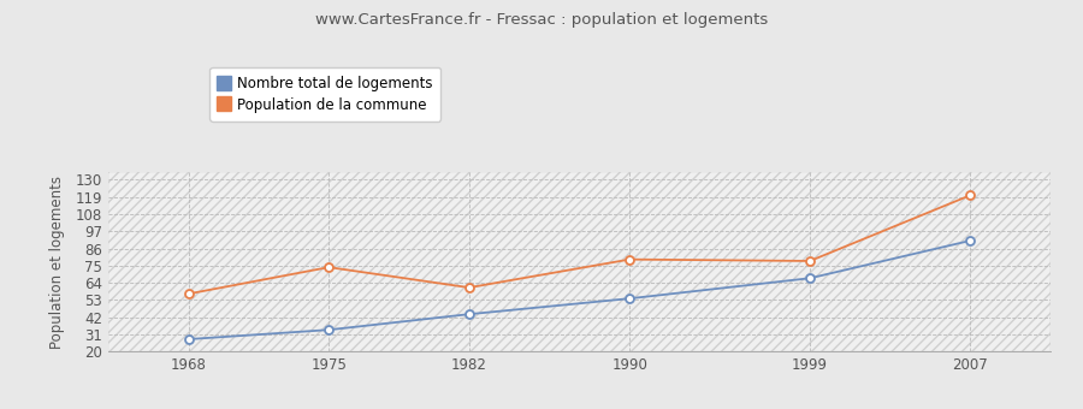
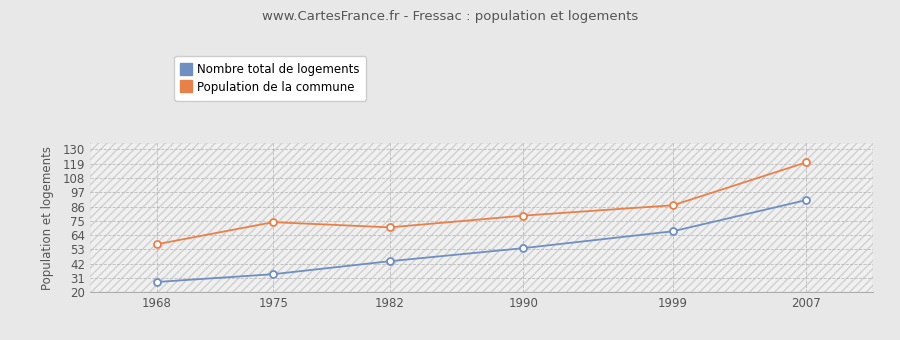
Population de la commune/1982: 61 -> 70
Population de la commune/1999: 78 -> 87
